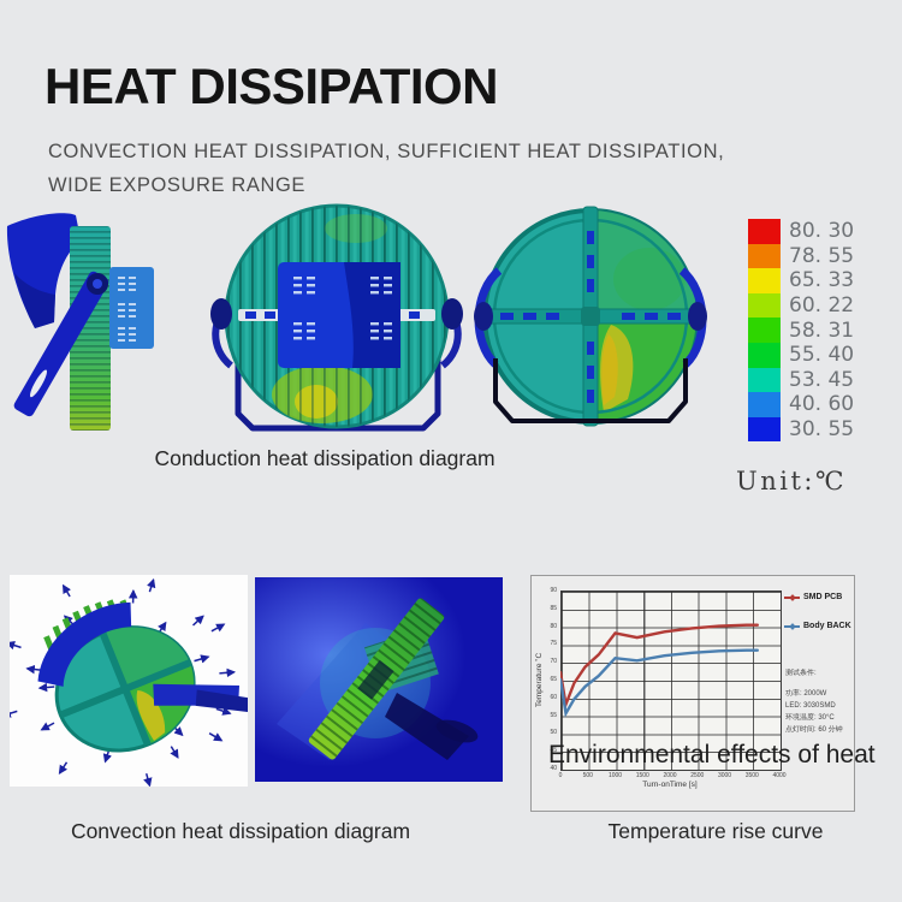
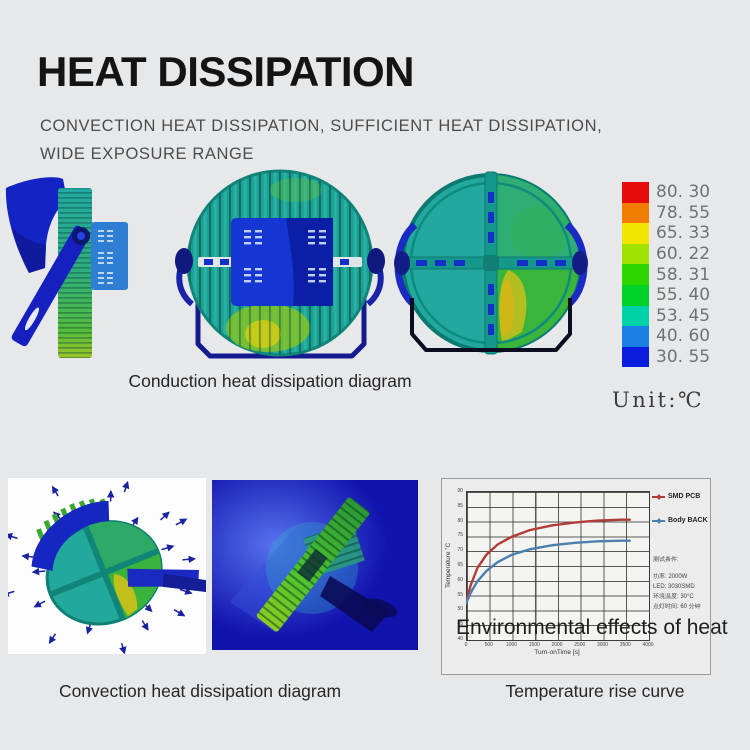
SMD PCB/0: 67 -> 52
Body BACK/0: 65 -> 52
SMD PCB/1000: 78 -> 74
Body BACK/1000: 71 -> 68
